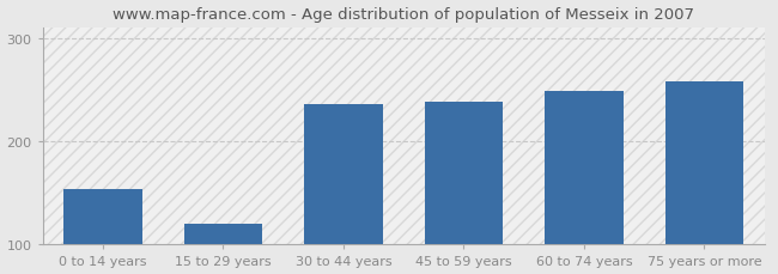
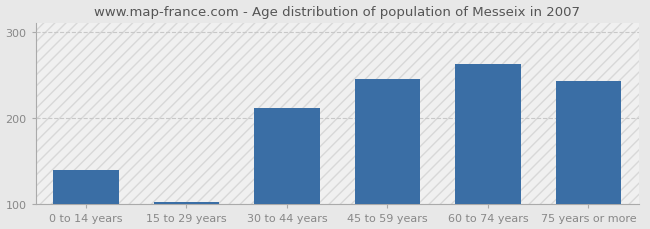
0 to 14 years: 154 -> 140
15 to 29 years: 120 -> 103
30 to 44 years: 236 -> 211
45 to 59 years: 238 -> 245
60 to 74 years: 248 -> 262
75 years or more: 258 -> 243
